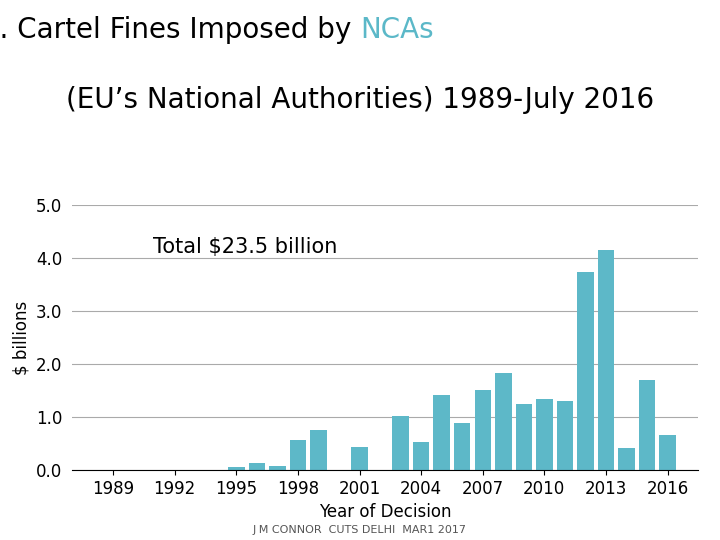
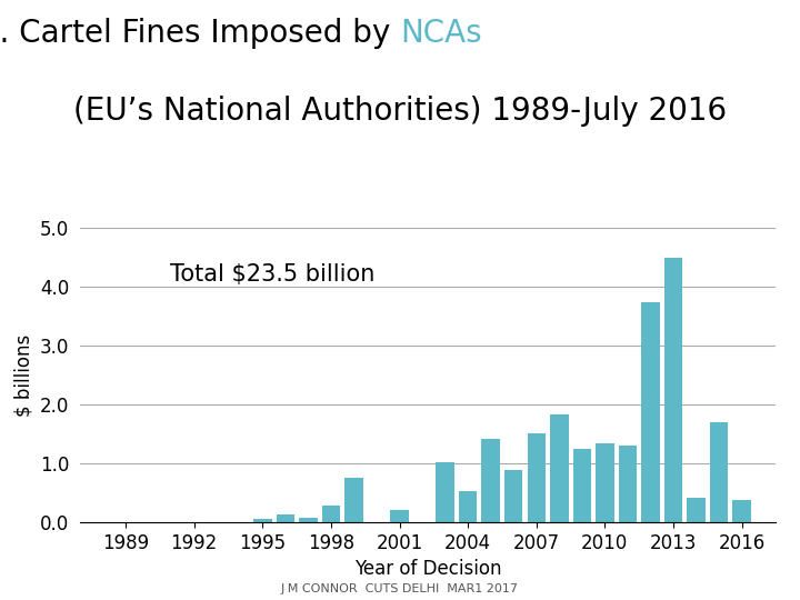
1998: 0.56 -> 0.28
2001: 0.44 -> 0.20
2013: 4.16 -> 4.50
2016: 0.66 -> 0.37
